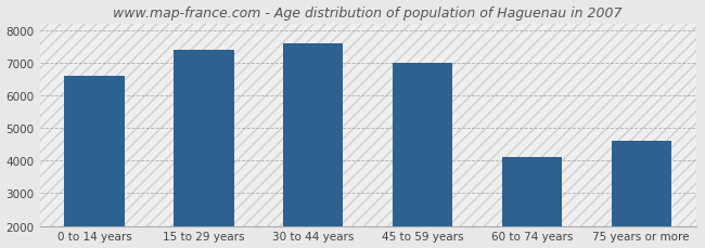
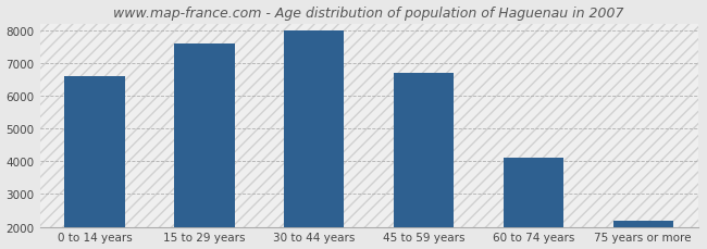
15 to 29 years: 7400 -> 7600
30 to 44 years: 7600 -> 8000
45 to 59 years: 7000 -> 6700
75 years or more: 4600 -> 2200
